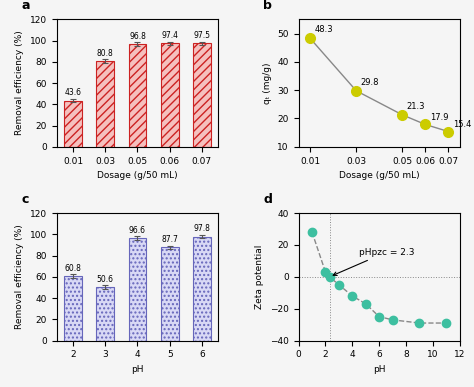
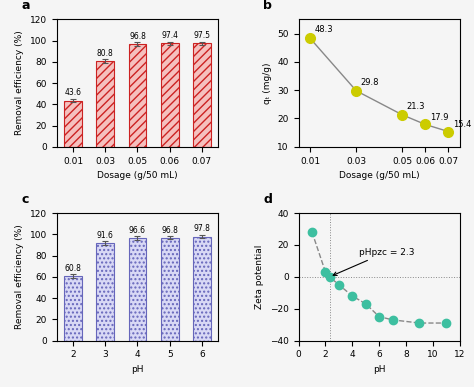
3: 50.6 -> 91.6
5: 87.7 -> 96.8
